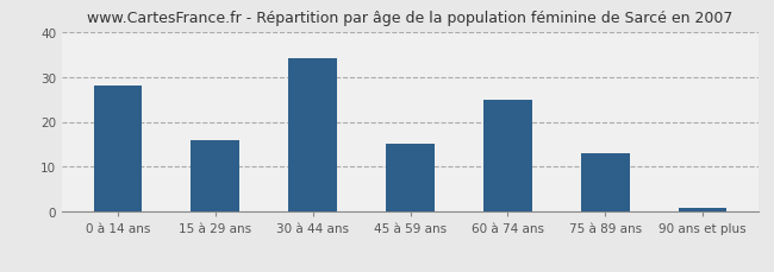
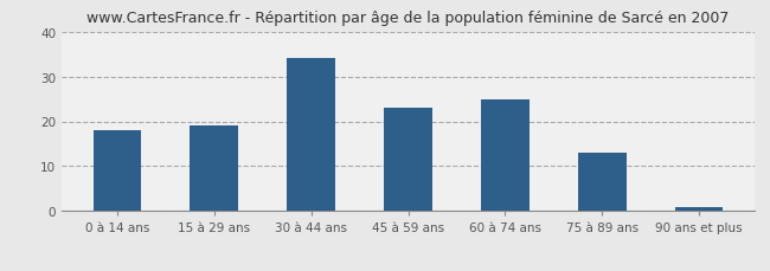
0 à 14 ans: 28 -> 18
15 à 29 ans: 16 -> 19
45 à 59 ans: 15 -> 23
